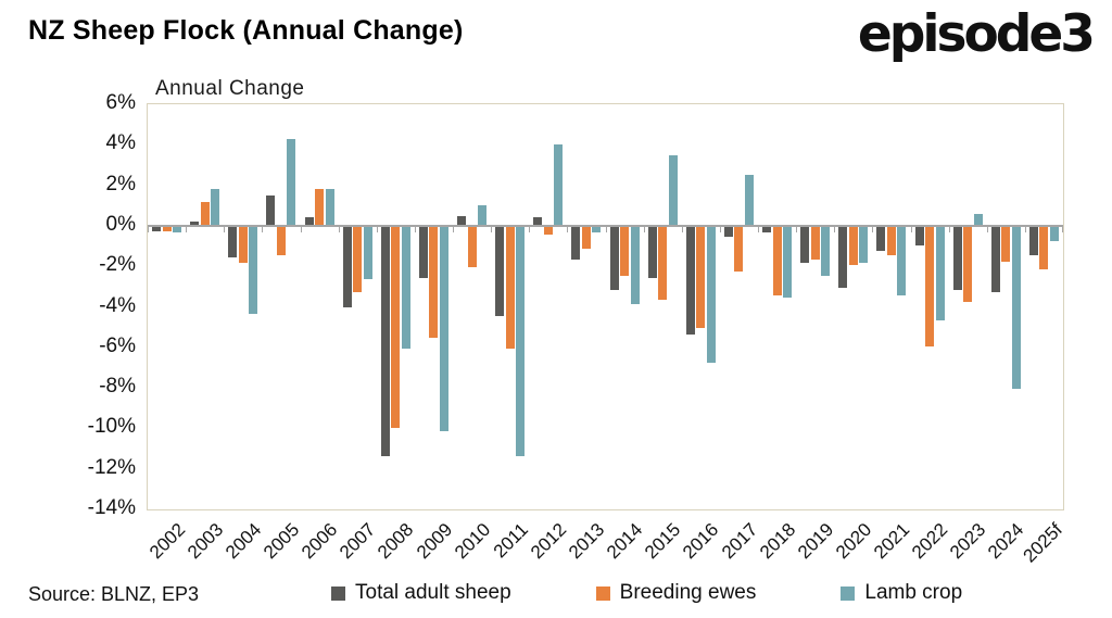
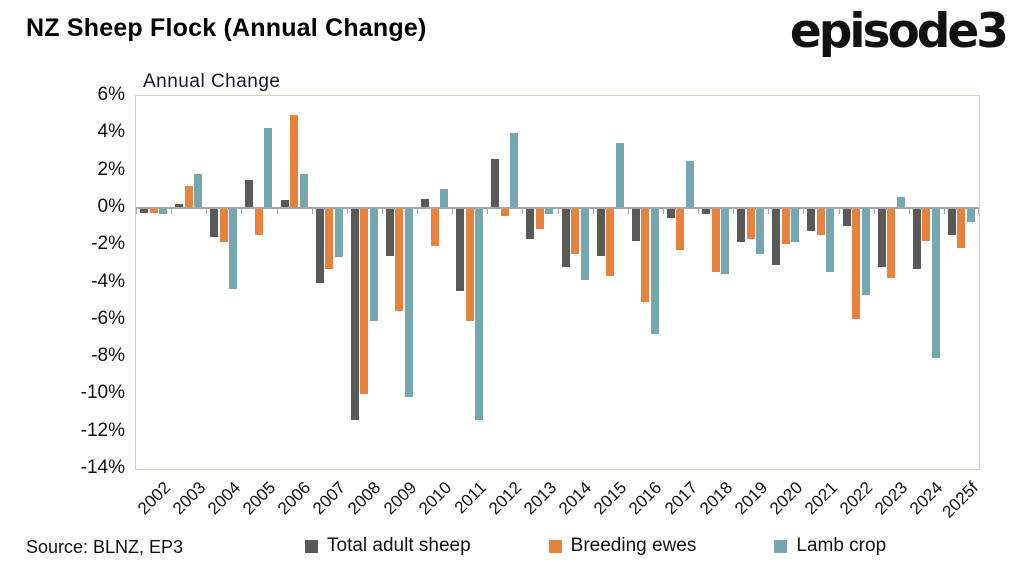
Breeding ewes/2006: 1.8% -> 5.0%
Total adult sheep/2012: 0.4% -> 2.6%
Total adult sheep/2016: -5.3% -> -1.7%
